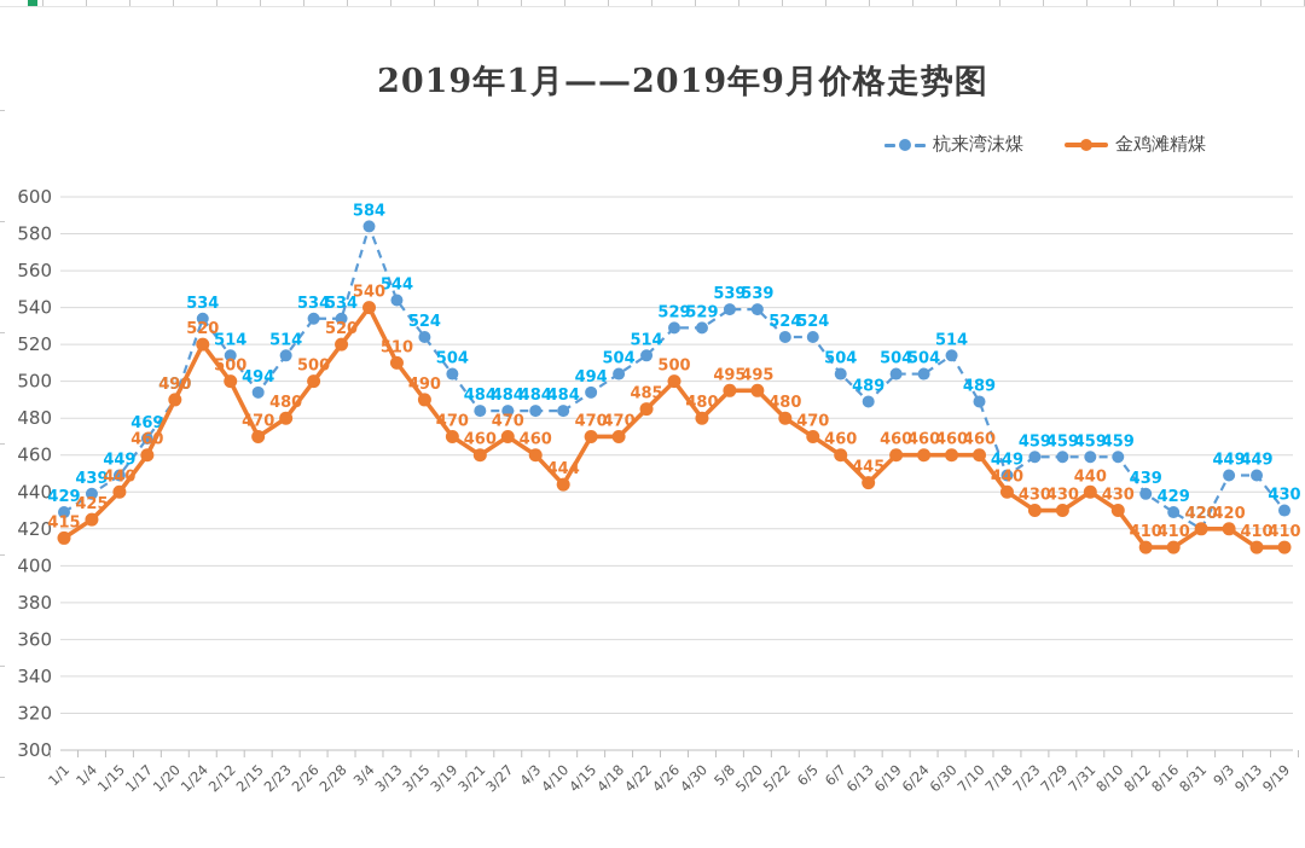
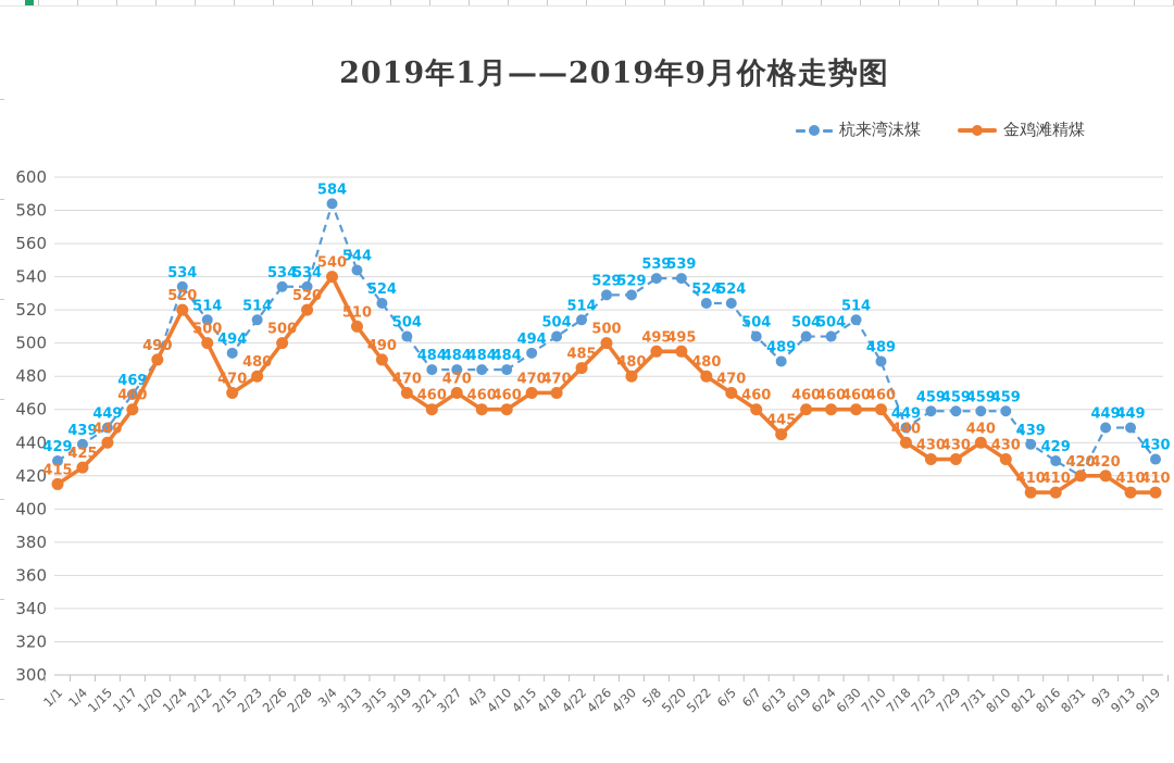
金鸡滩精煤/4/10: 444 -> 460
